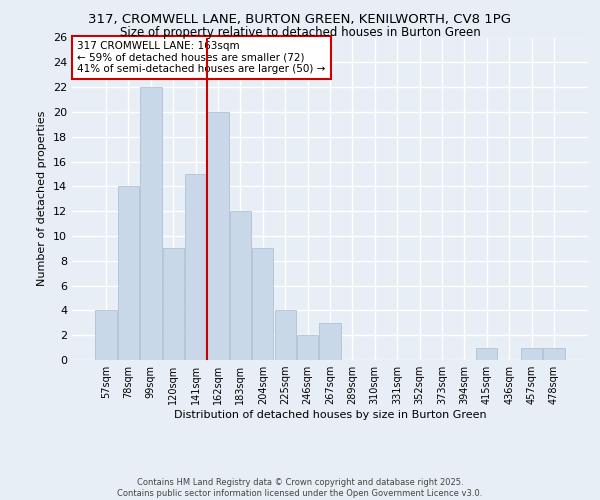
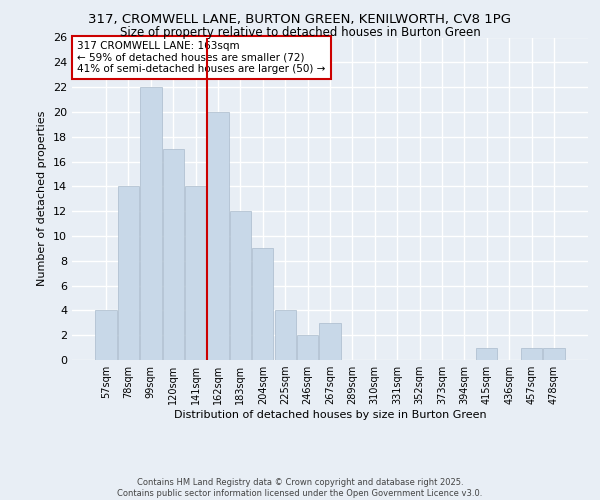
120sqm: 9 -> 17
141sqm: 15 -> 14
